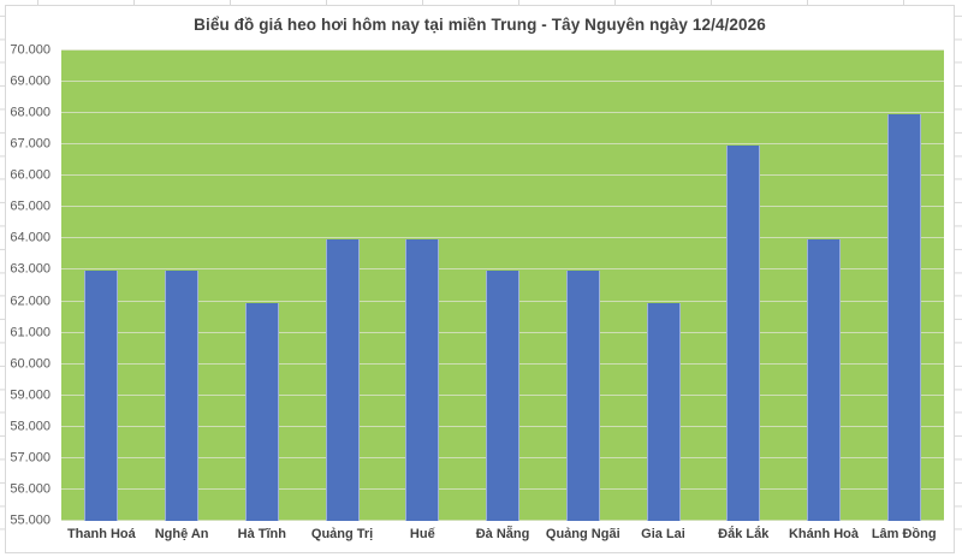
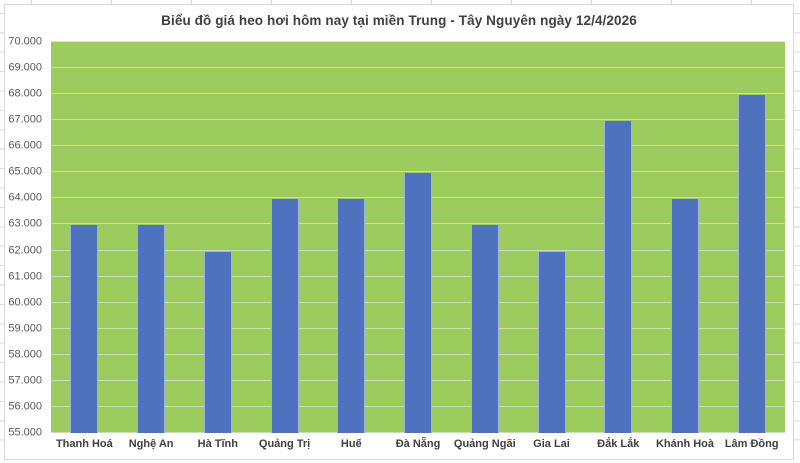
Đà Nẵng: 63000 -> 65000
